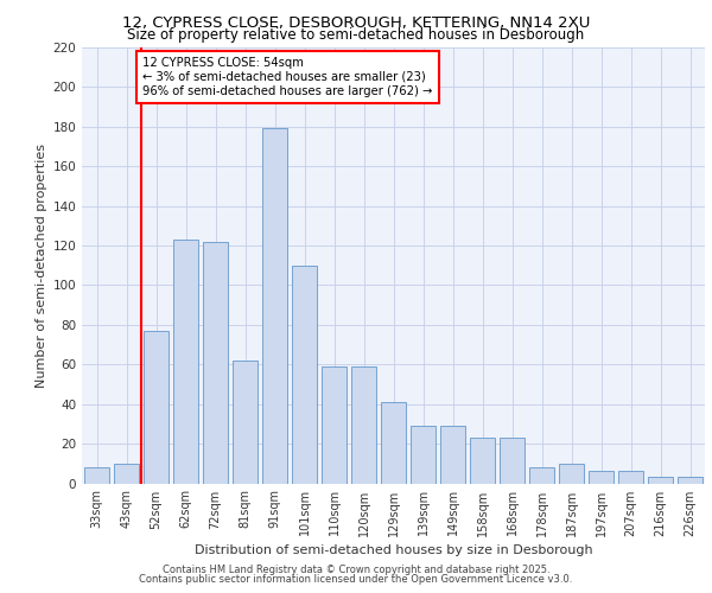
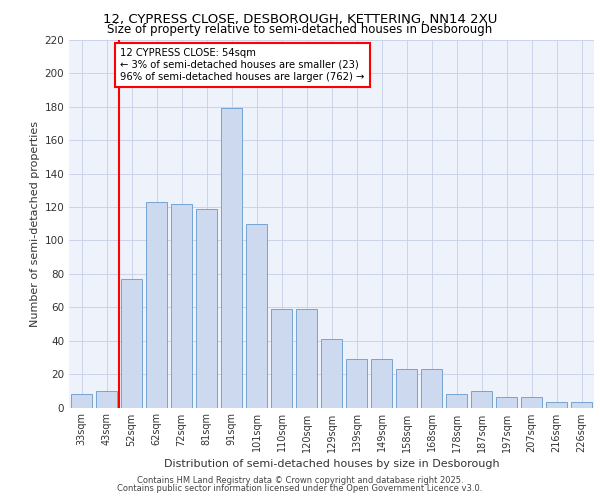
81sqm: 62 -> 119
